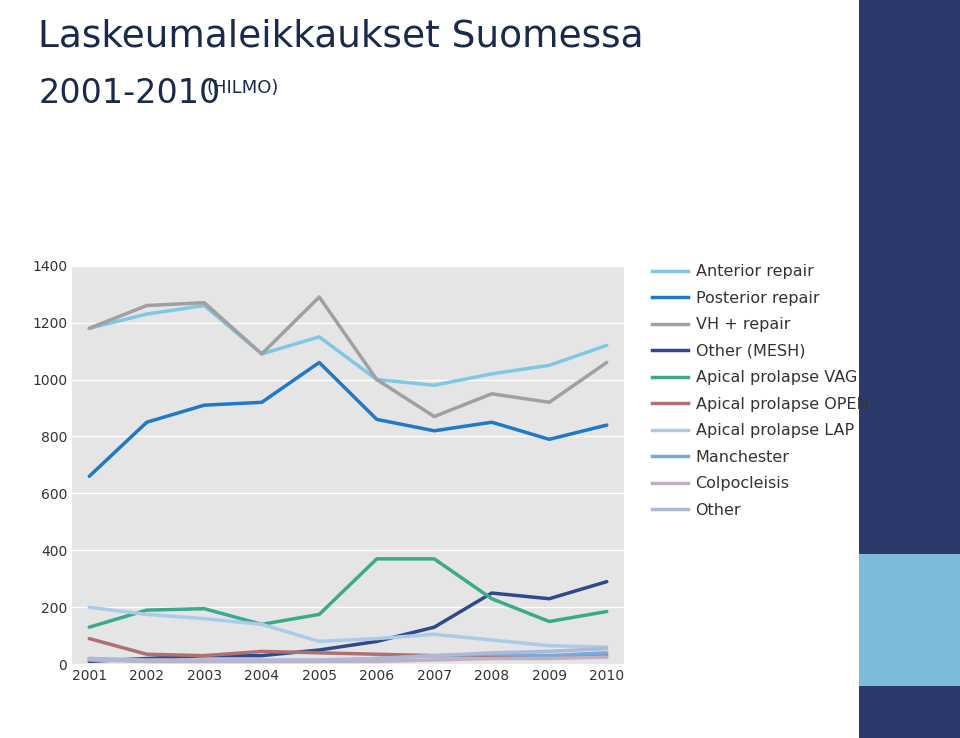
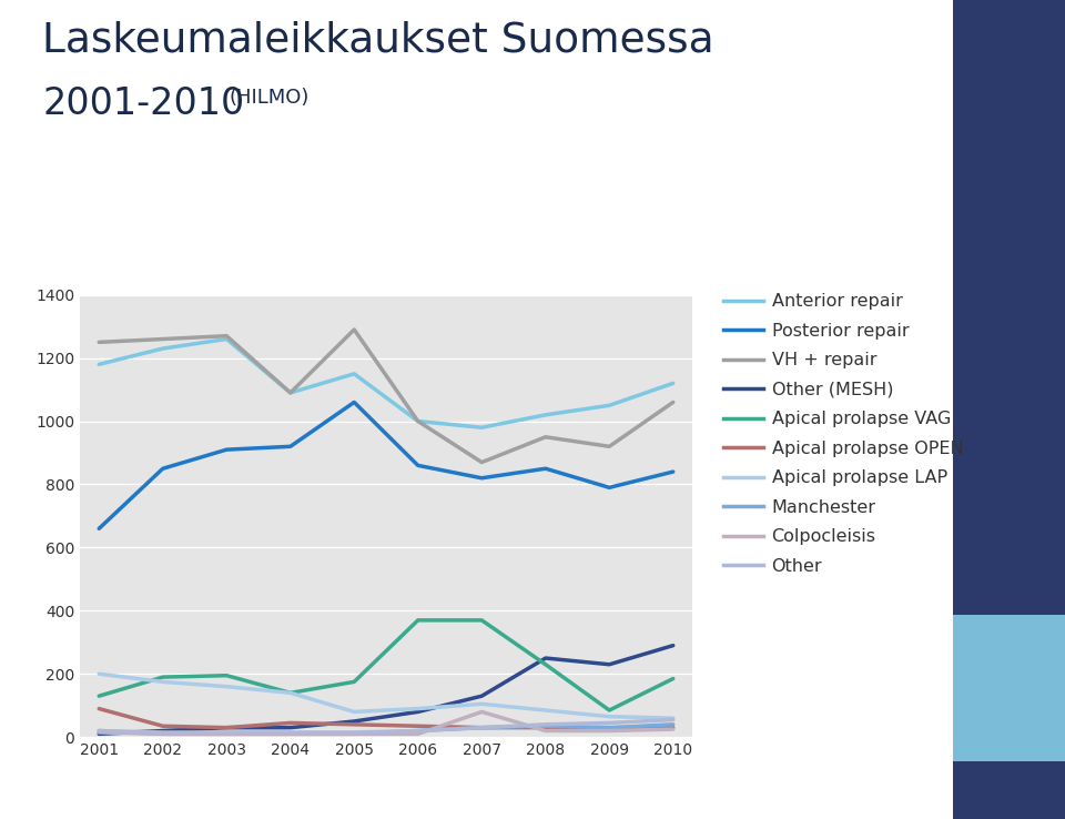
VH + repair/2001: 1180 -> 1250
Colpocleisis/2007: 15 -> 80
Apical prolapse VAG/2009: 150 -> 85
